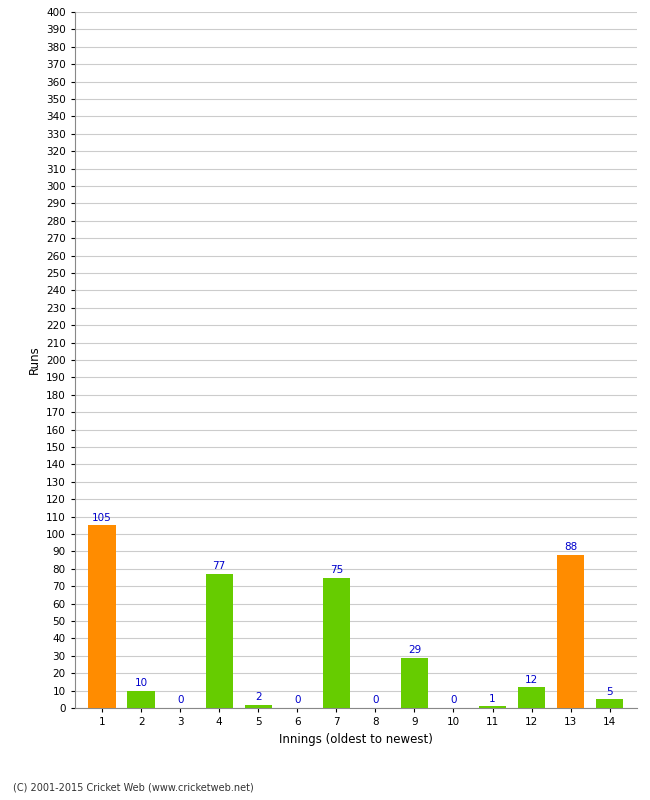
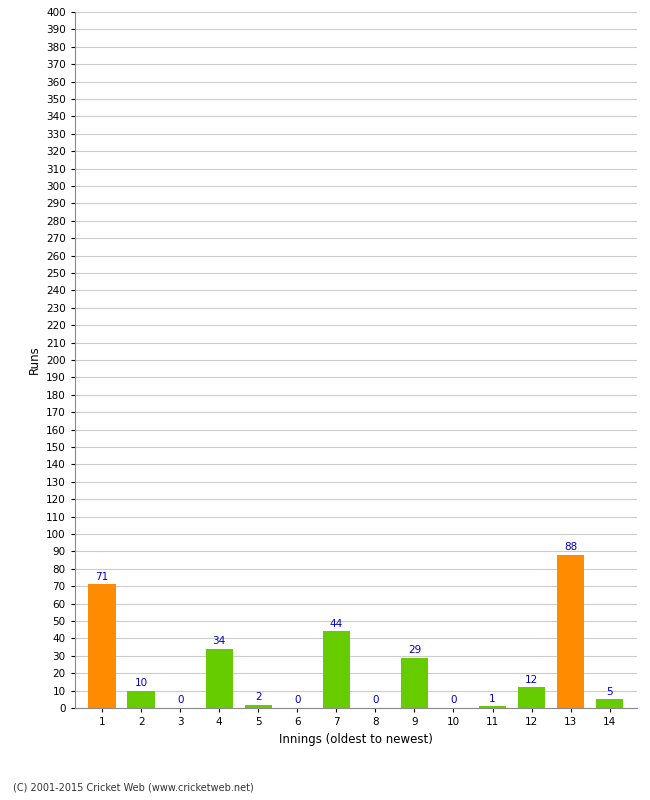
1: 105 -> 71
4: 77 -> 34
7: 75 -> 44
